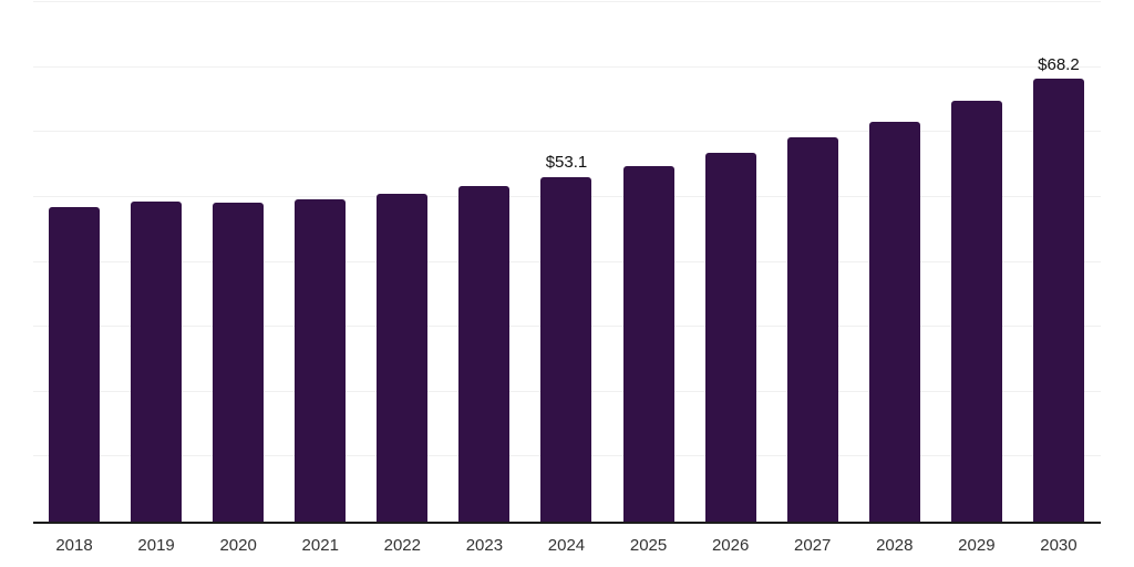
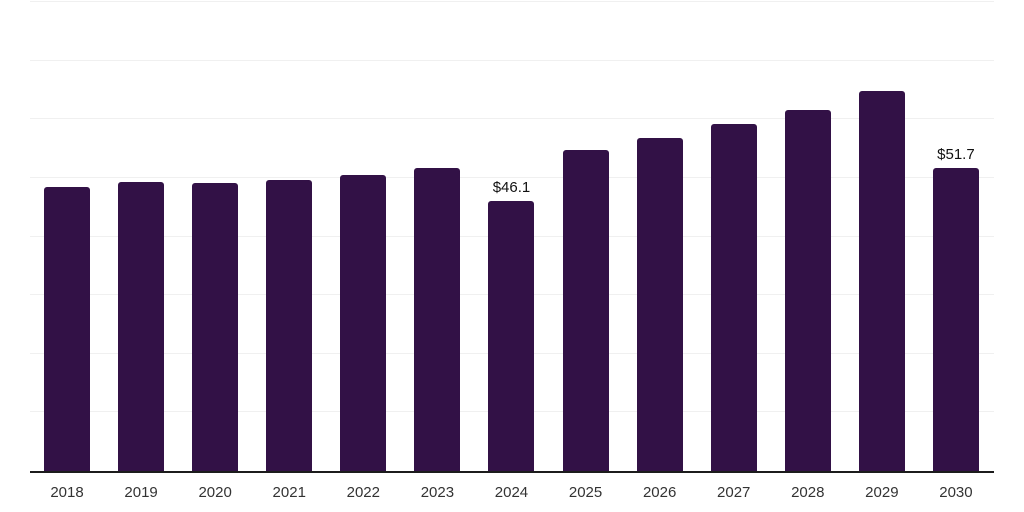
2024: $53.1 -> $46.1
2030: $68.2 -> $51.7
